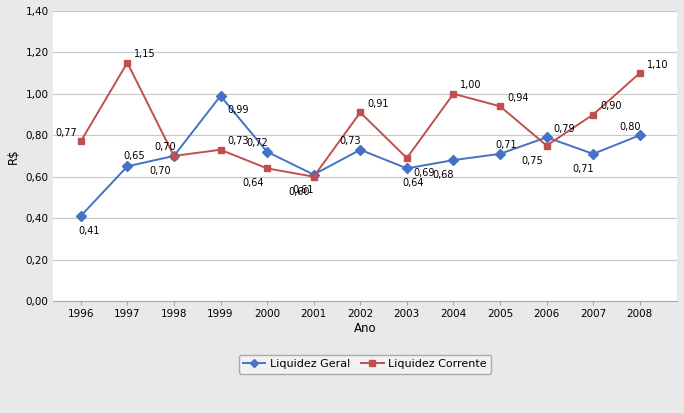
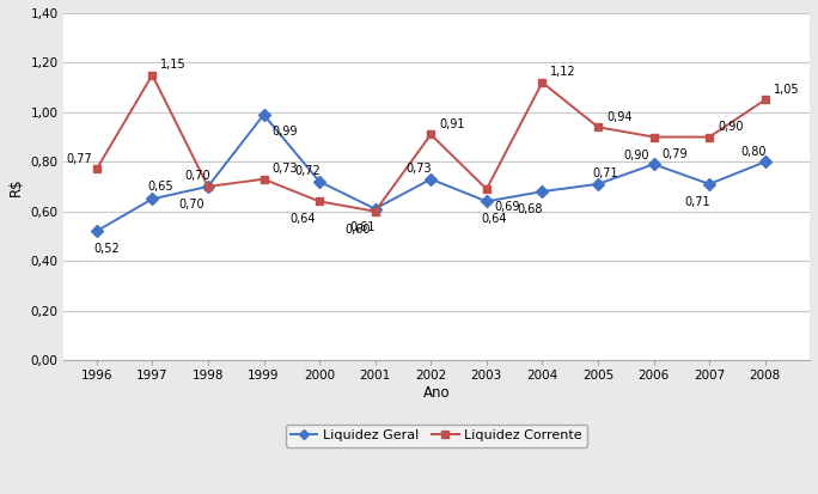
Liquidez Geral/1996: 0,41 -> 0,52
Liquidez Corrente/2004: 1,00 -> 1,12
Liquidez Corrente/2006: 0,75 -> 0,90
Liquidez Corrente/2008: 1,10 -> 1,05
